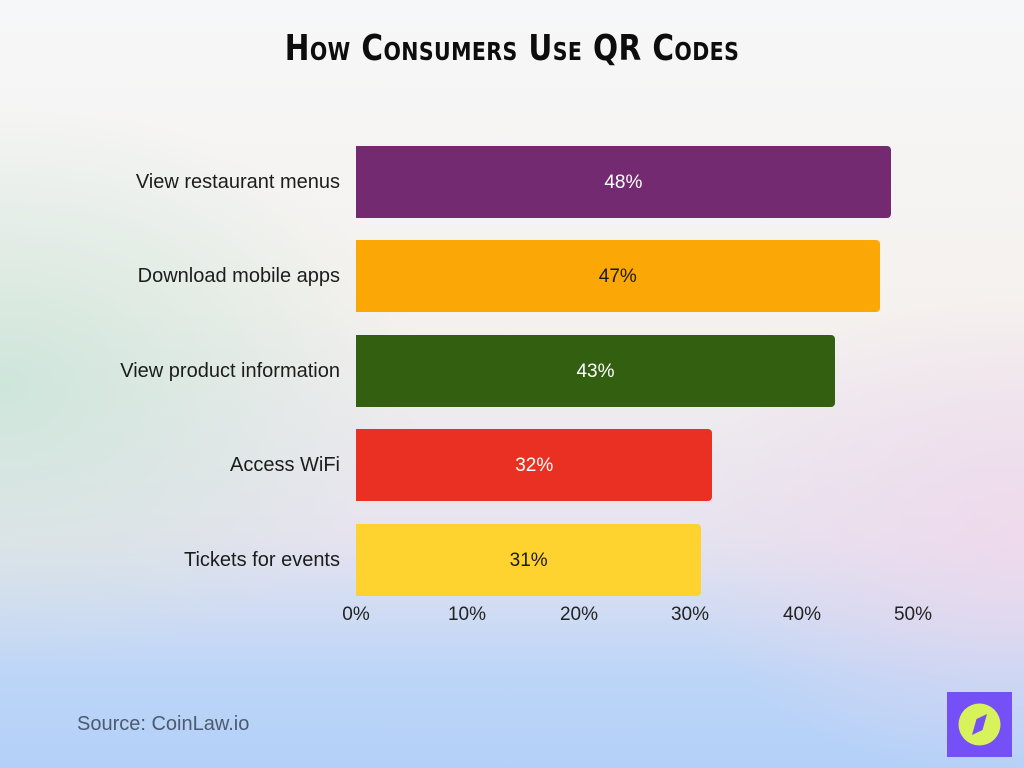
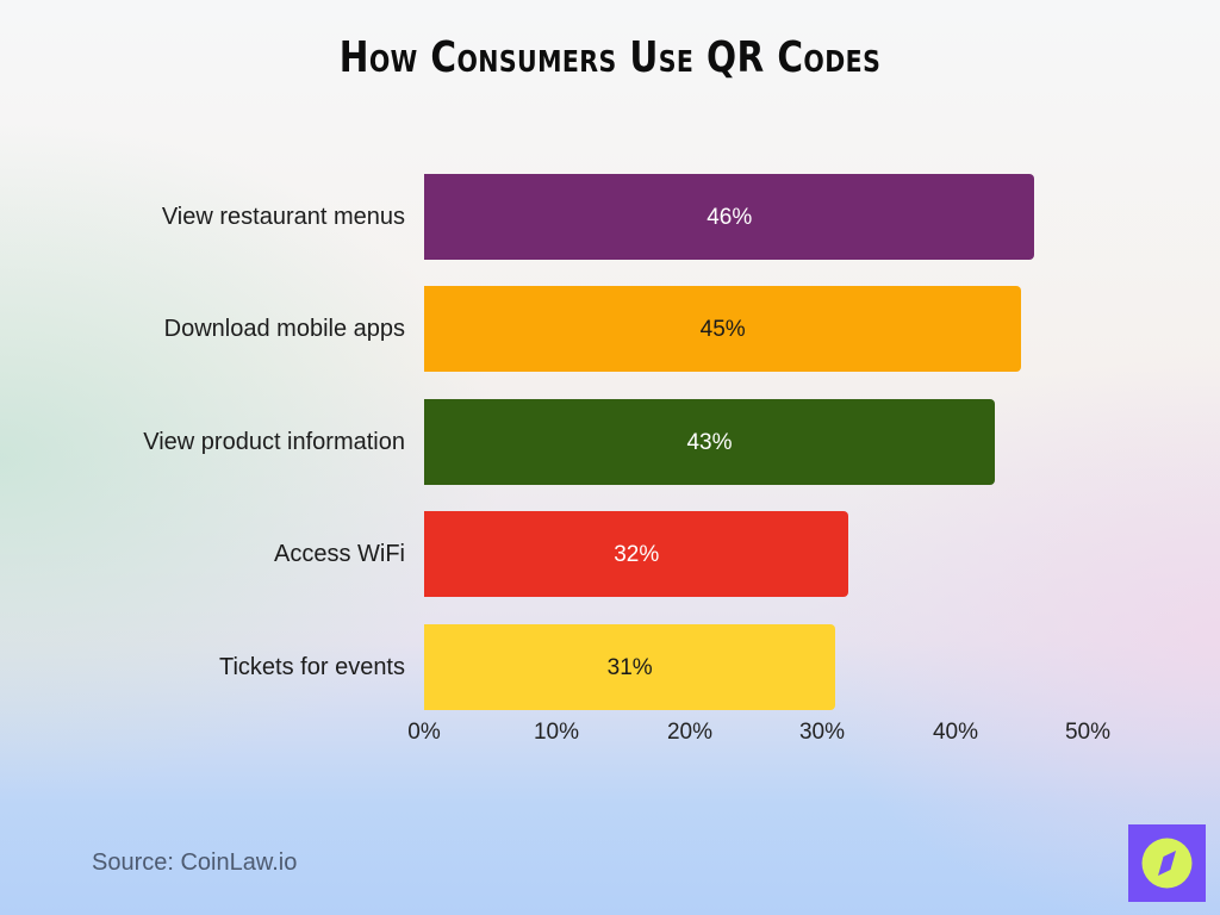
View restaurant menus: 48% -> 46%
Download mobile apps: 47% -> 45%
